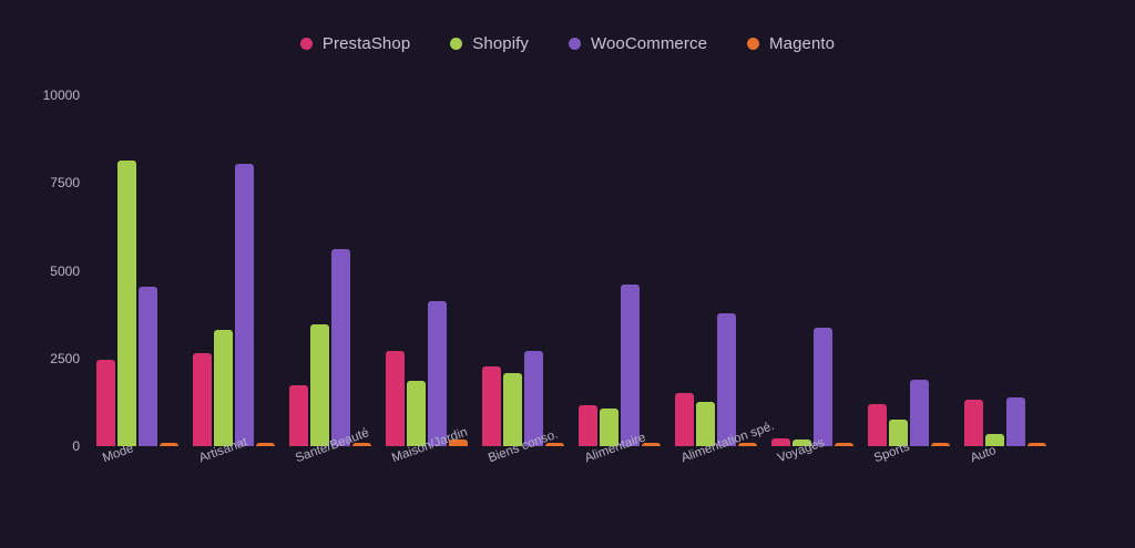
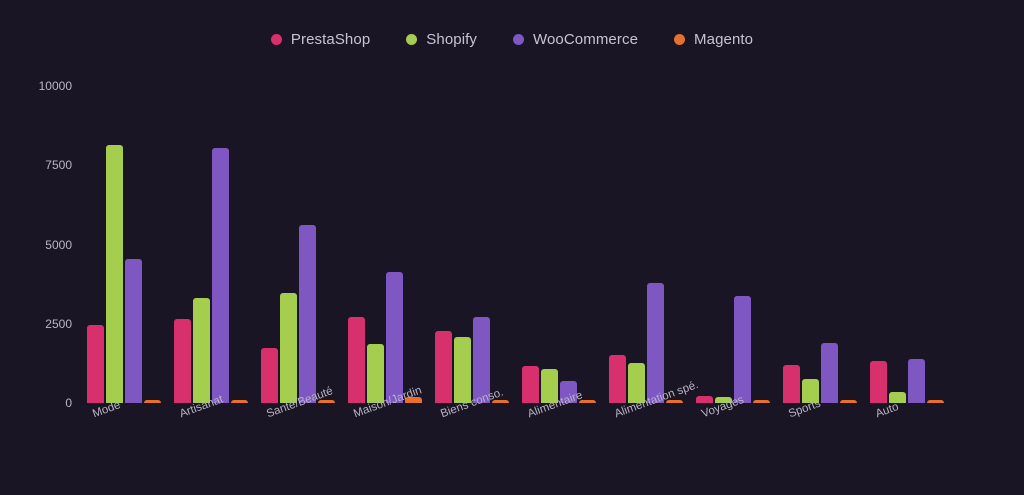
WooCommerce/Alimentaire: 4600 -> 700
